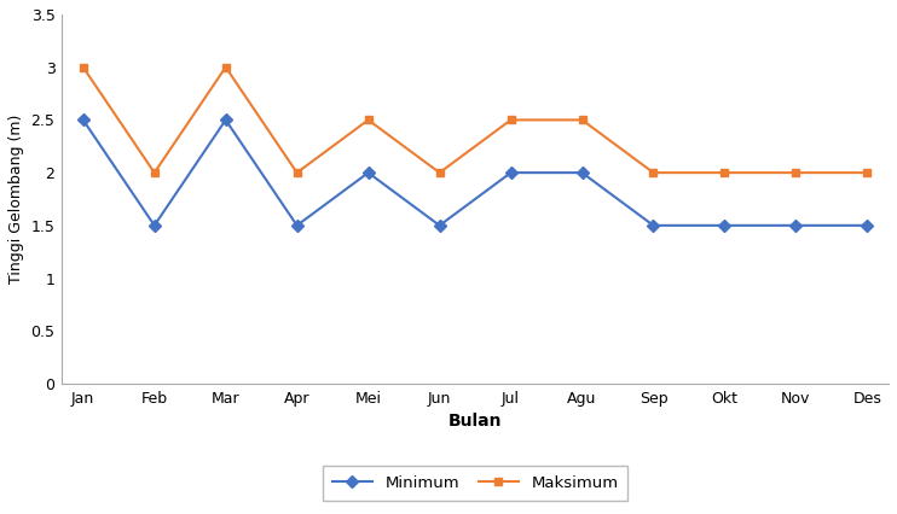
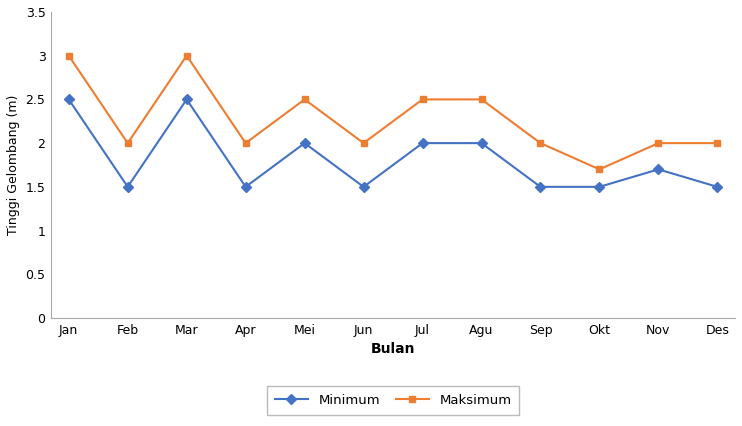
Maksimum/Okt: 2.0 -> 1.7
Minimum/Nov: 1.5 -> 1.7
